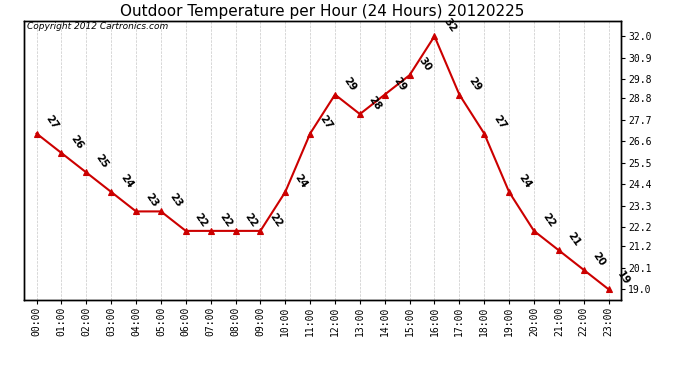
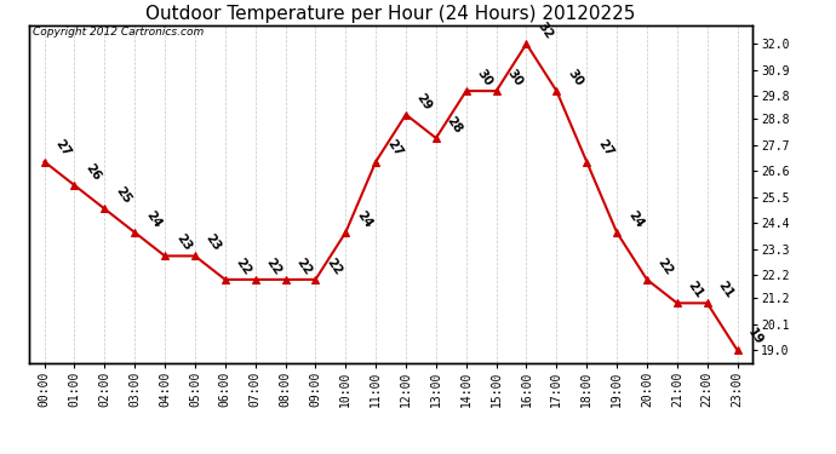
14:00: 29 -> 30
17:00: 29 -> 30
22:00: 20 -> 21
